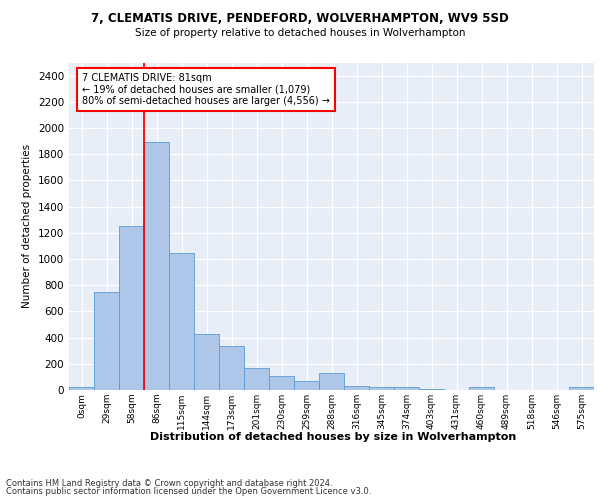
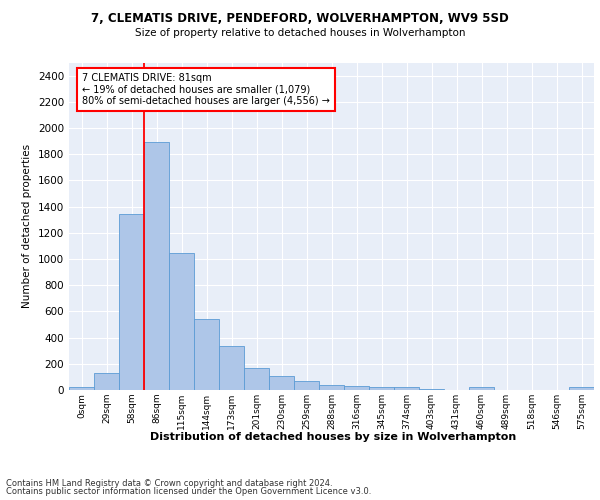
29sqm: 750 -> 130
58sqm: 1250 -> 1340
144sqm: 430 -> 540
288sqm: 130 -> 40
